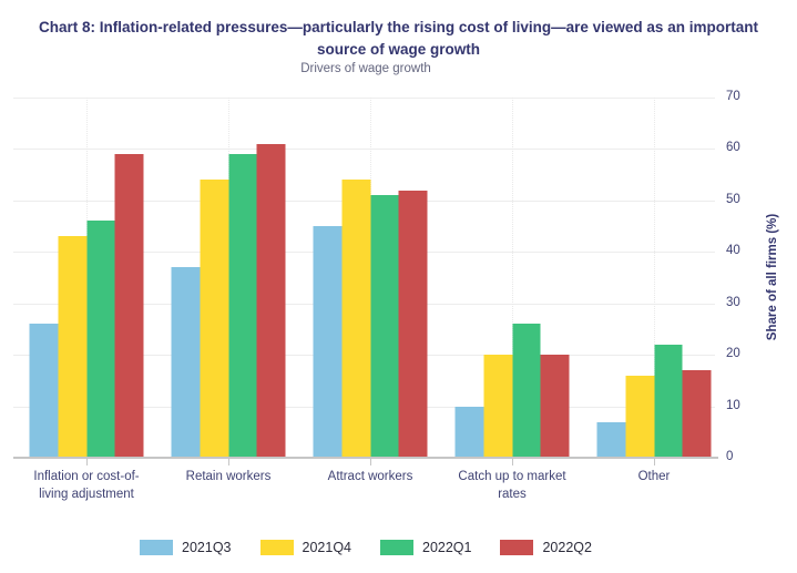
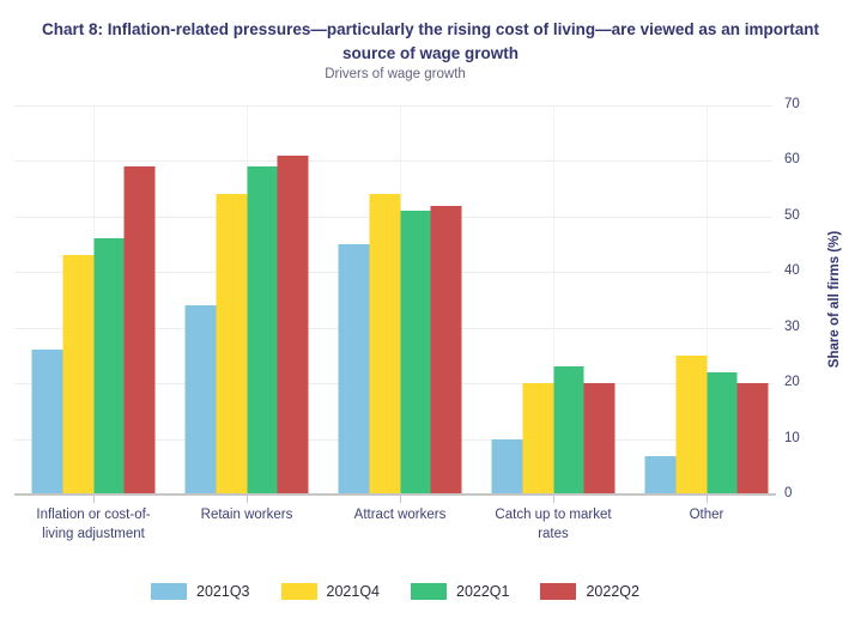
2021Q3/Retain workers: 37 -> 34
2022Q1/Catch up to market rates: 26 -> 23
2021Q4/Other: 16 -> 25
2022Q2/Other: 17 -> 20
